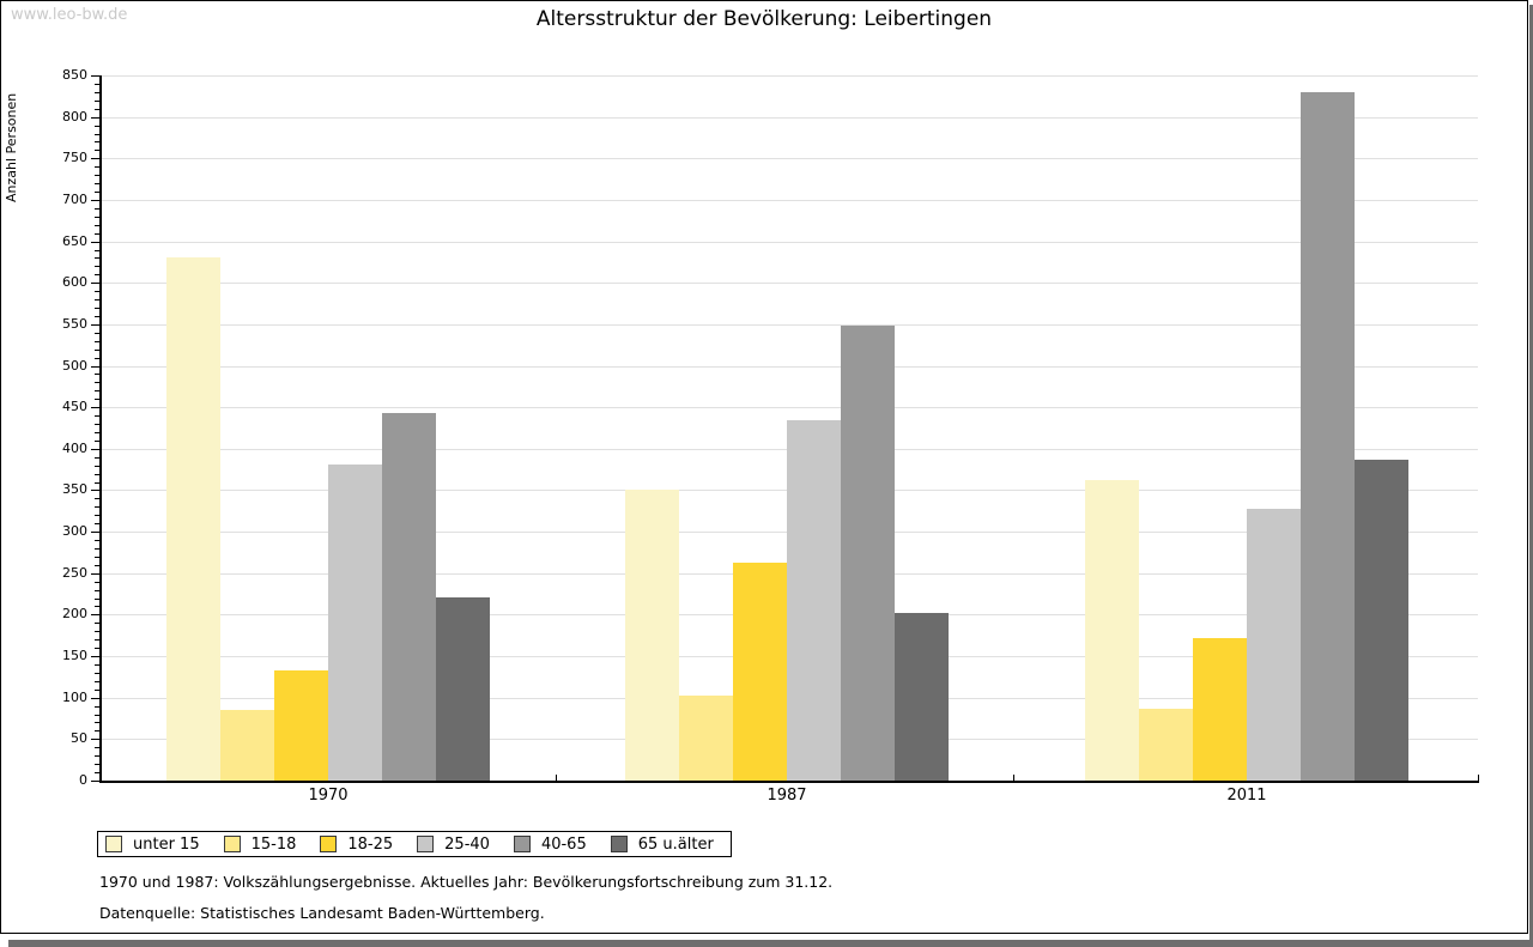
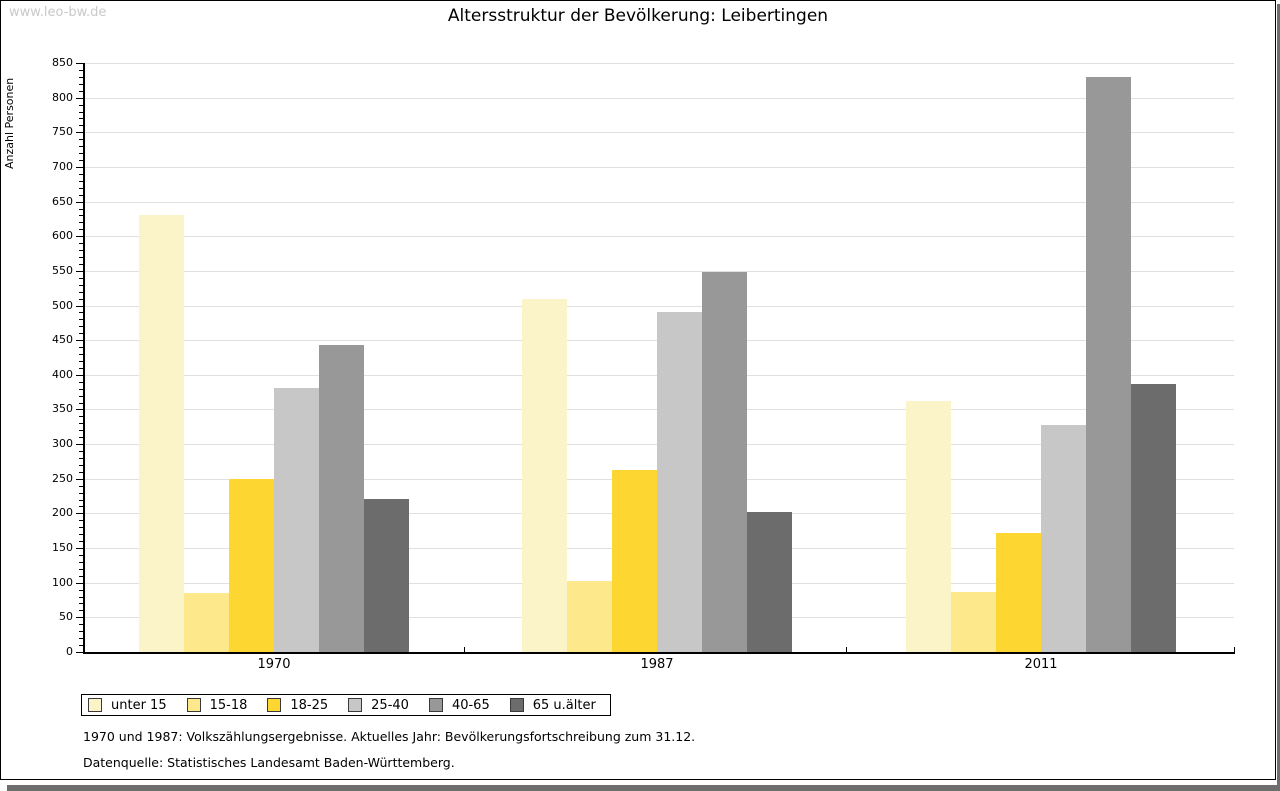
18-25/1970: 130 -> 250
unter 15/1987: 350 -> 510
25-40/1987: 430 -> 490
